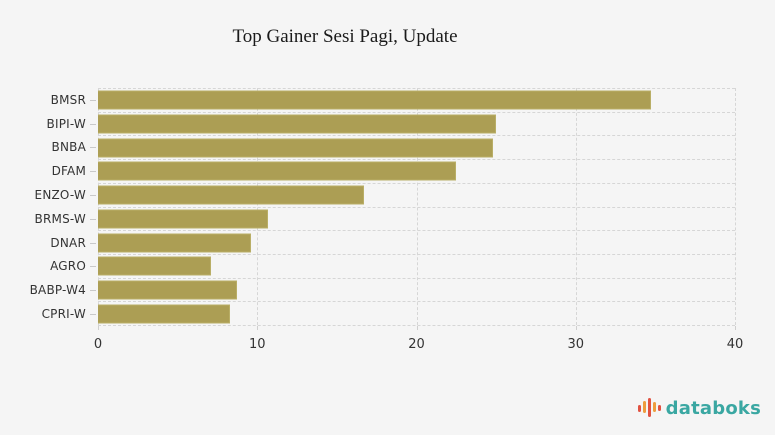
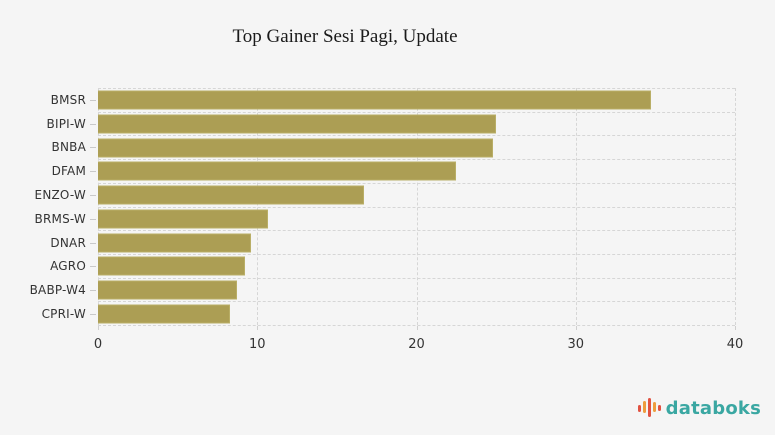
AGRO: 7.1 -> 9.2
